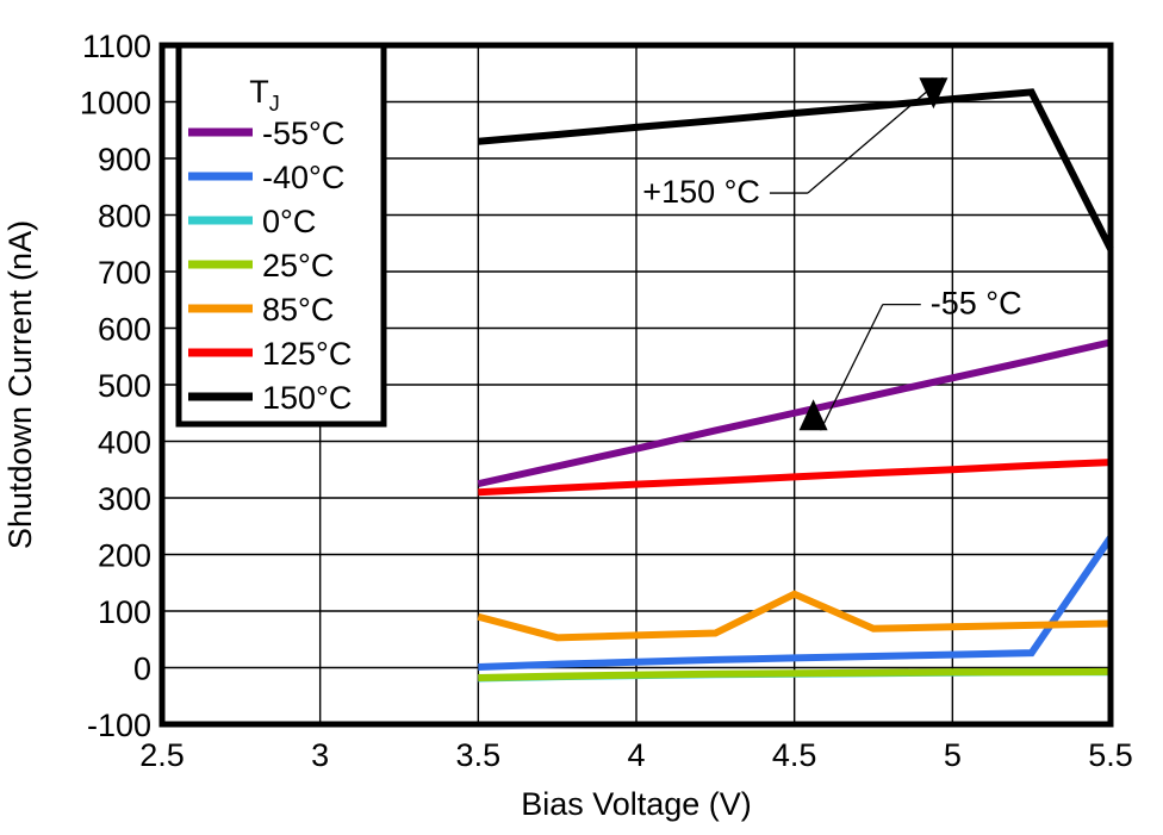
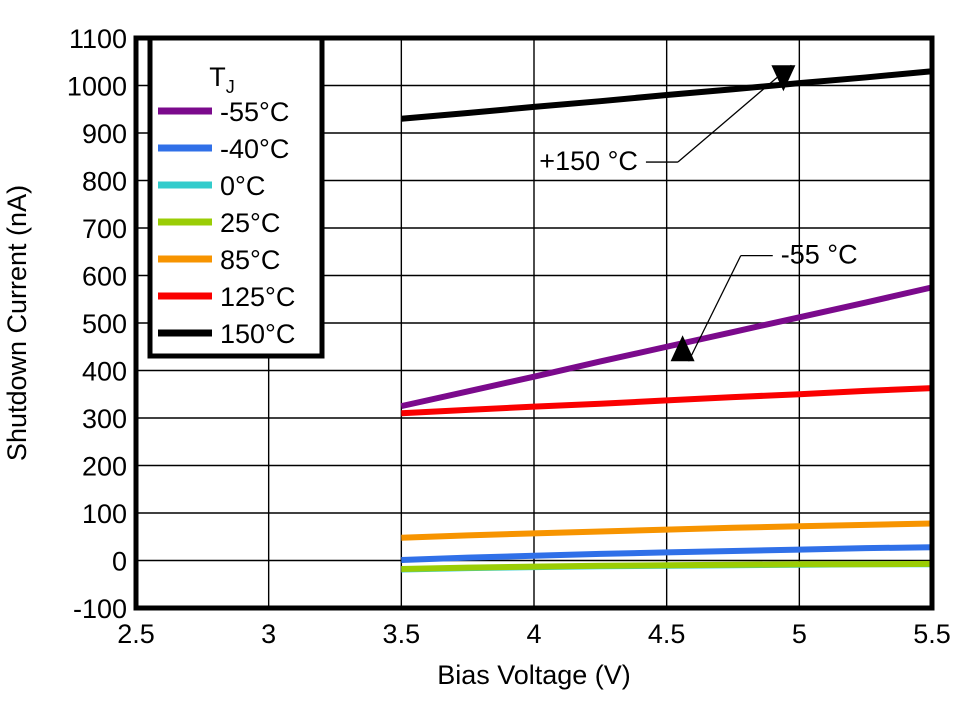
85°C/3.5: 90 -> 50
85°C/4.5: 130 -> 60
-40°C/5.5: 230 -> 30
150°C/5.5: 740 -> 1030
